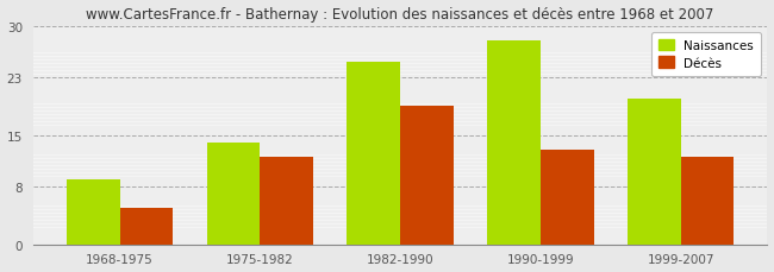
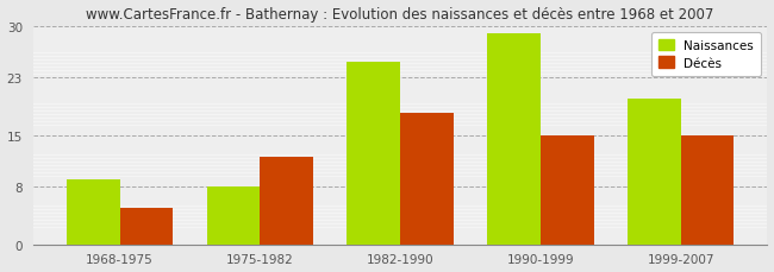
Naissances/1975-1982: 14 -> 8
Décès/1982-1990: 19 -> 18
Naissances/1990-1999: 28 -> 29
Décès/1990-1999: 13 -> 15
Décès/1999-2007: 12 -> 15
